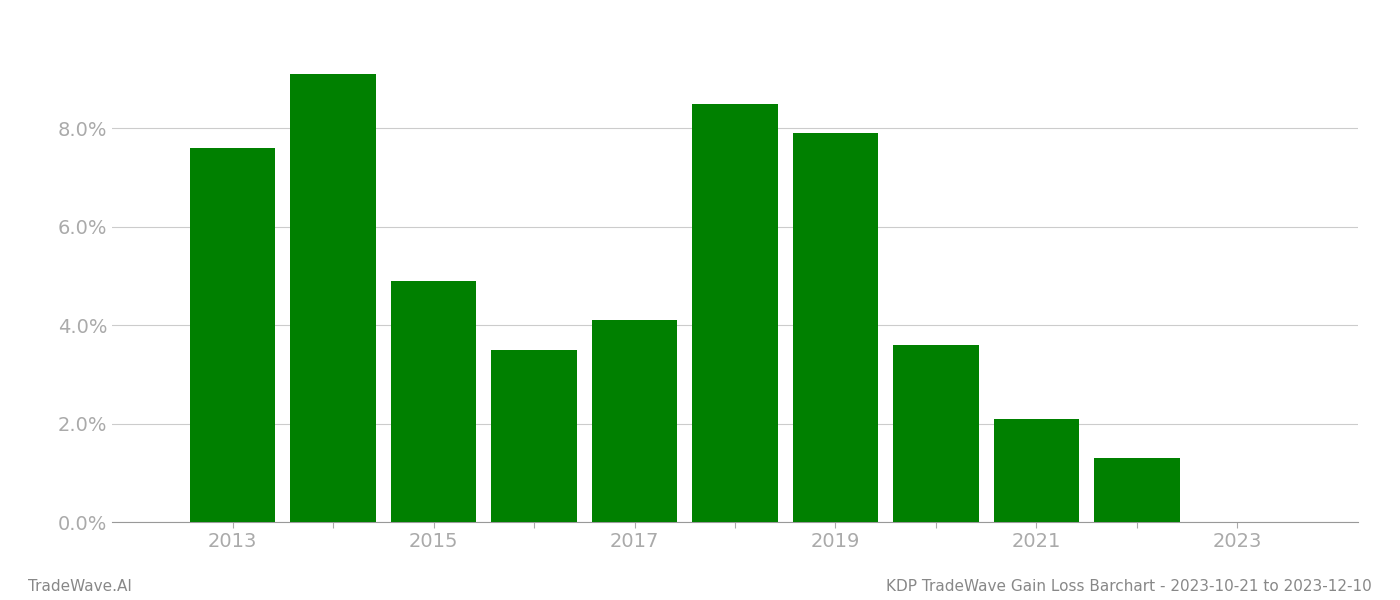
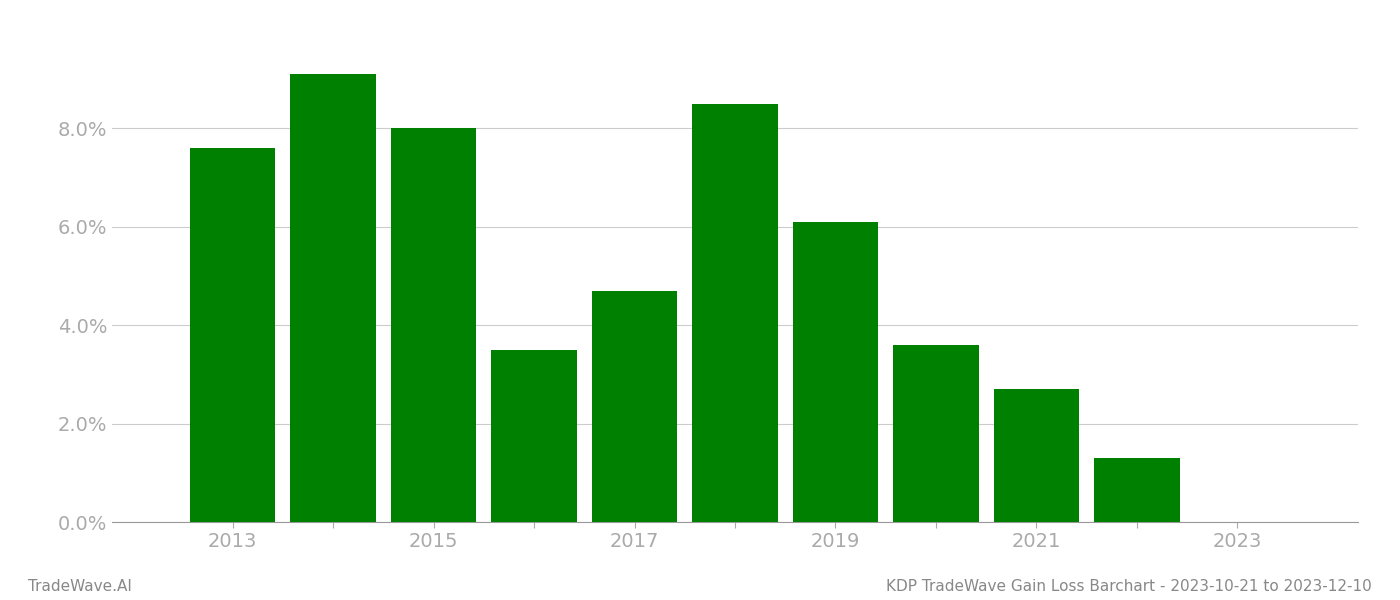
2015: 4.9% -> 8.0%
2017: 4.1% -> 4.7%
2019: 7.9% -> 6.1%
2021: 2.1% -> 2.7%
